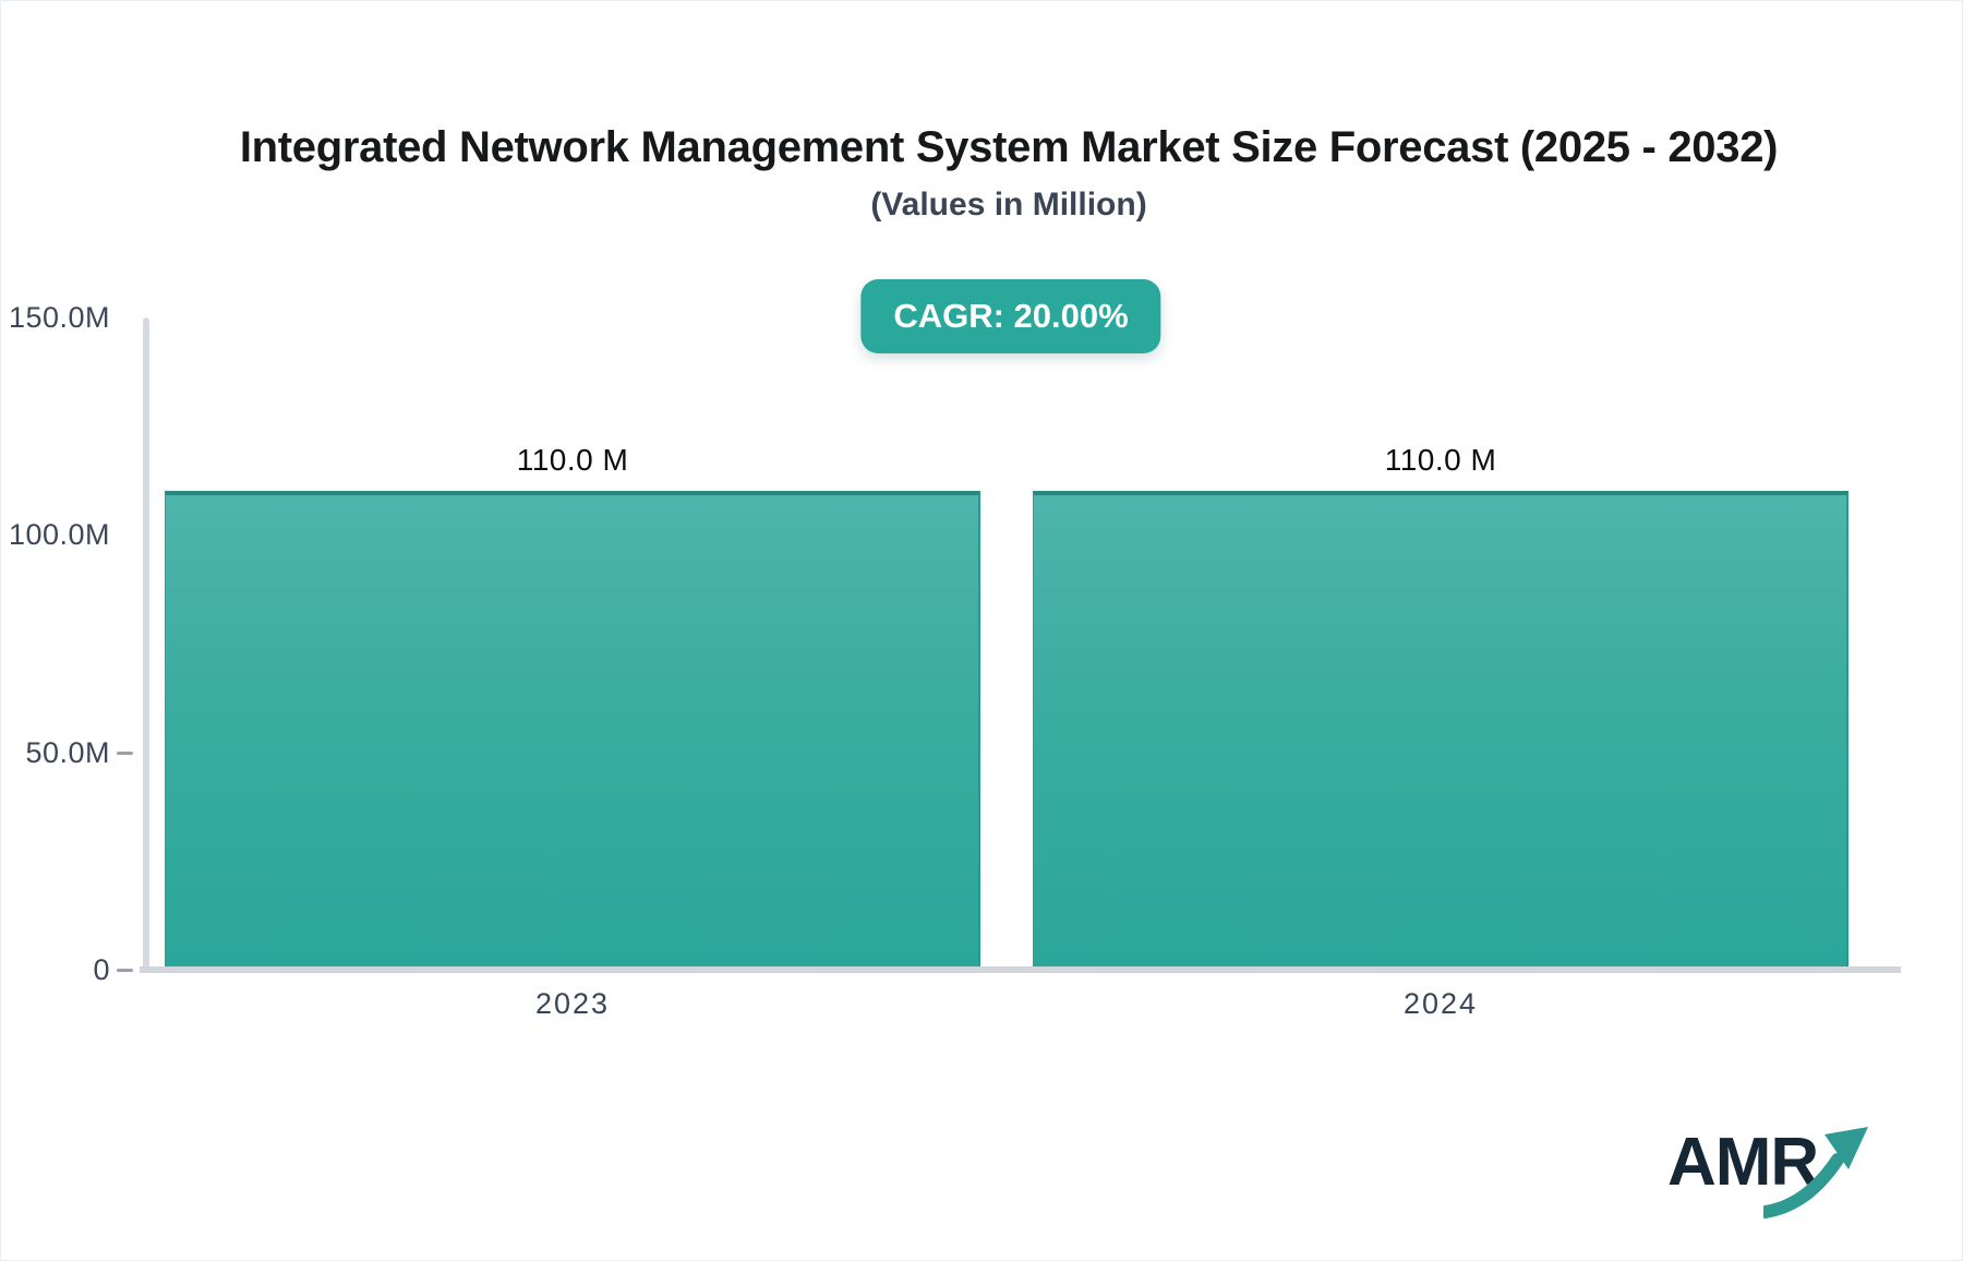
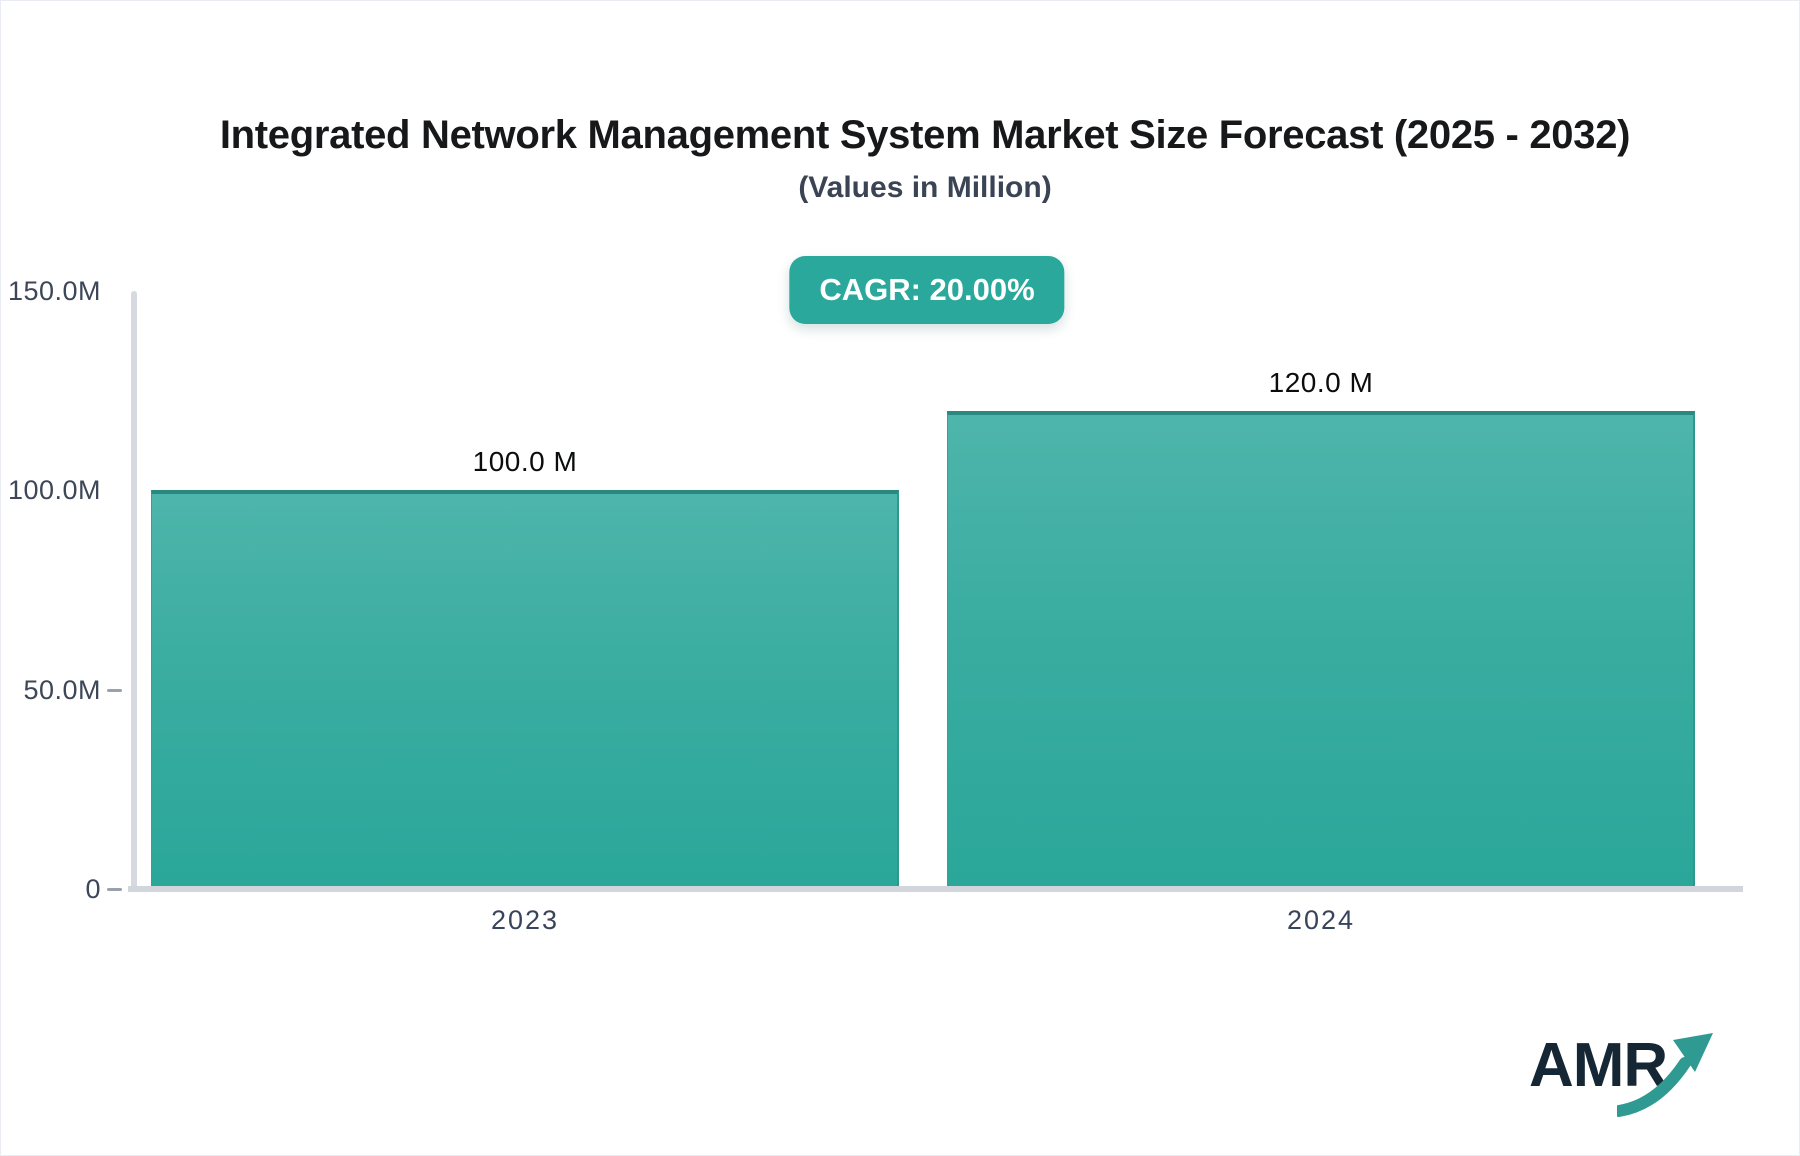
2023: 110.0 -> 100.0
2024: 110.0 -> 120.0
